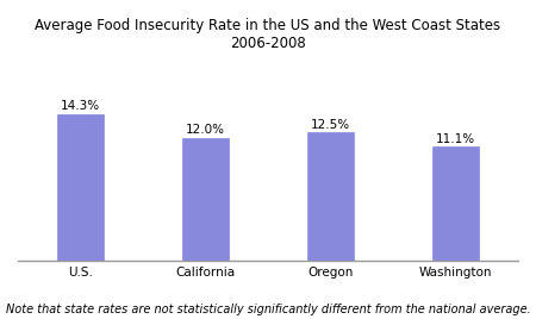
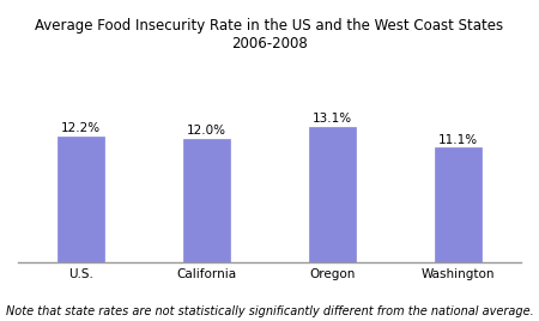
U.S.: 14.3% -> 12.2%
Oregon: 12.5% -> 13.1%
